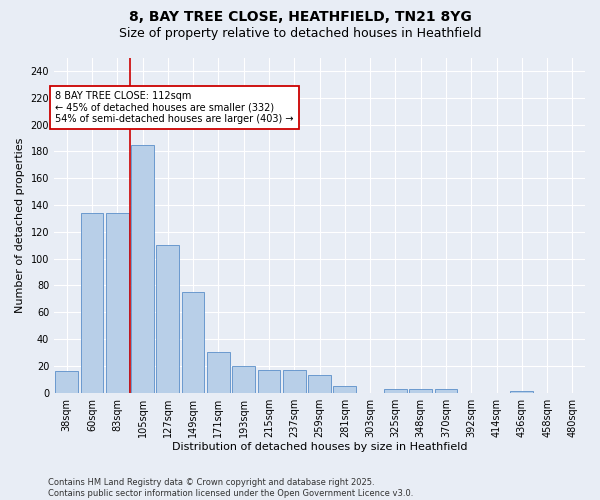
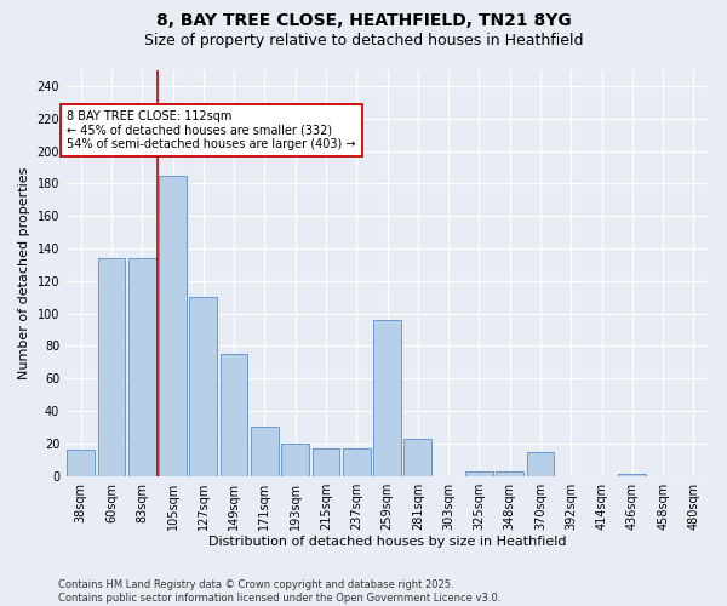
259sqm: 13 -> 96
281sqm: 5 -> 23
370sqm: 3 -> 15
